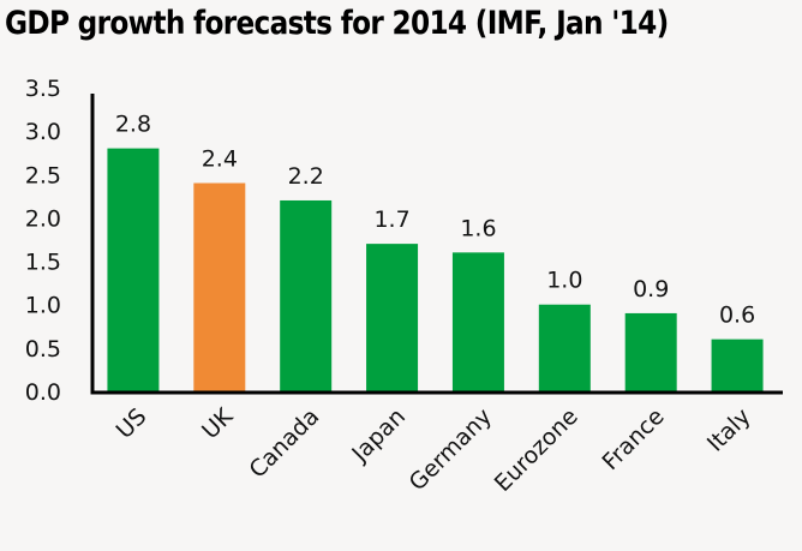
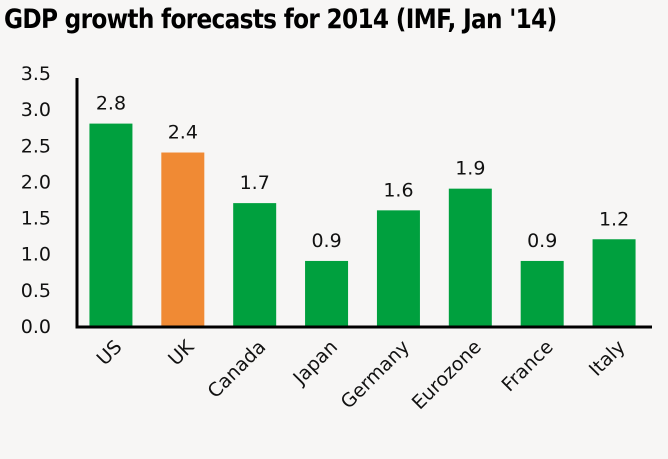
Canada: 2.2 -> 1.7
Japan: 1.7 -> 0.9
Eurozone: 1.0 -> 1.9
Italy: 0.6 -> 1.2
